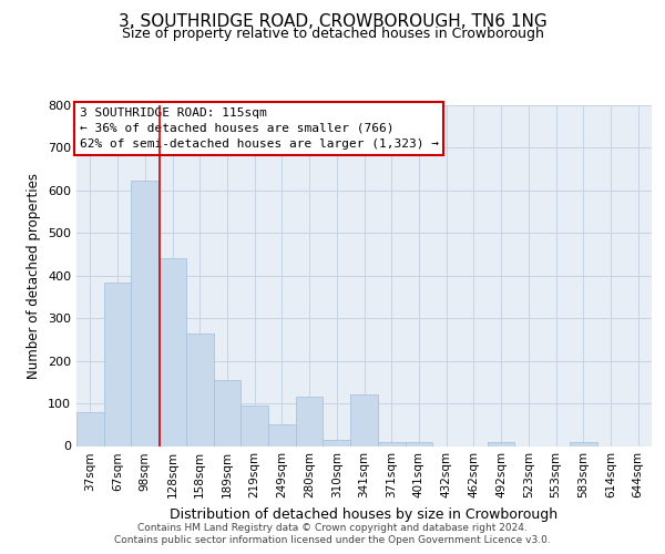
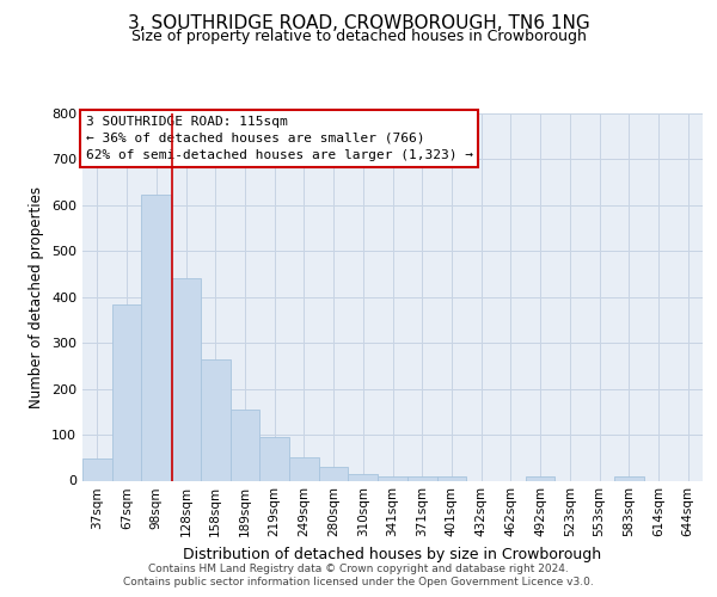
37sqm: 80 -> 47
280sqm: 115 -> 30
341sqm: 120 -> 10
